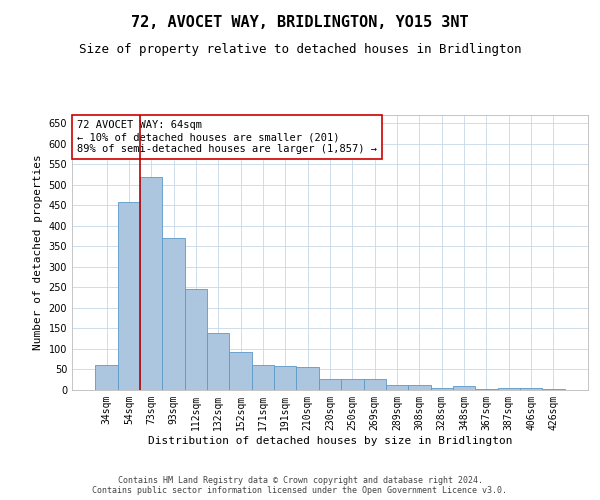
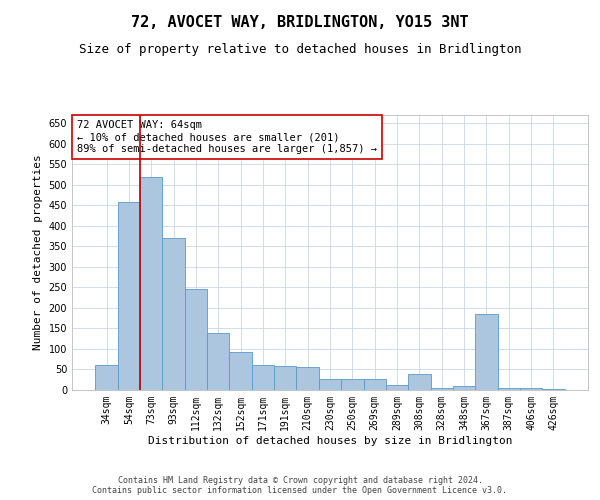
308sqm: 12 -> 40
367sqm: 3 -> 185
